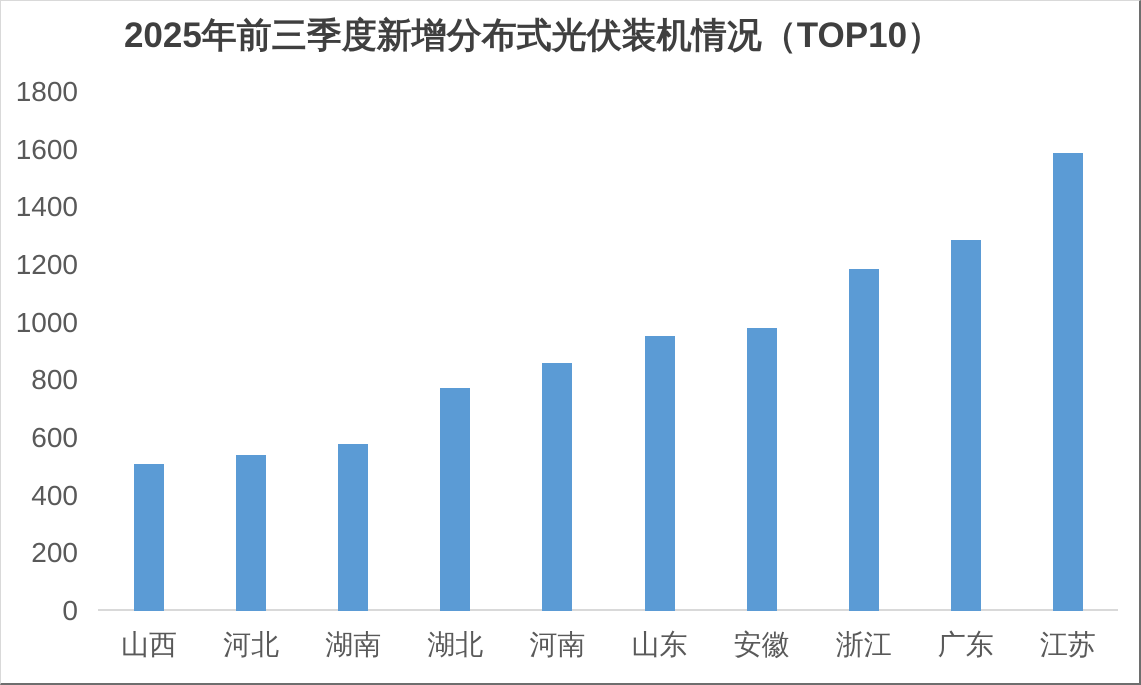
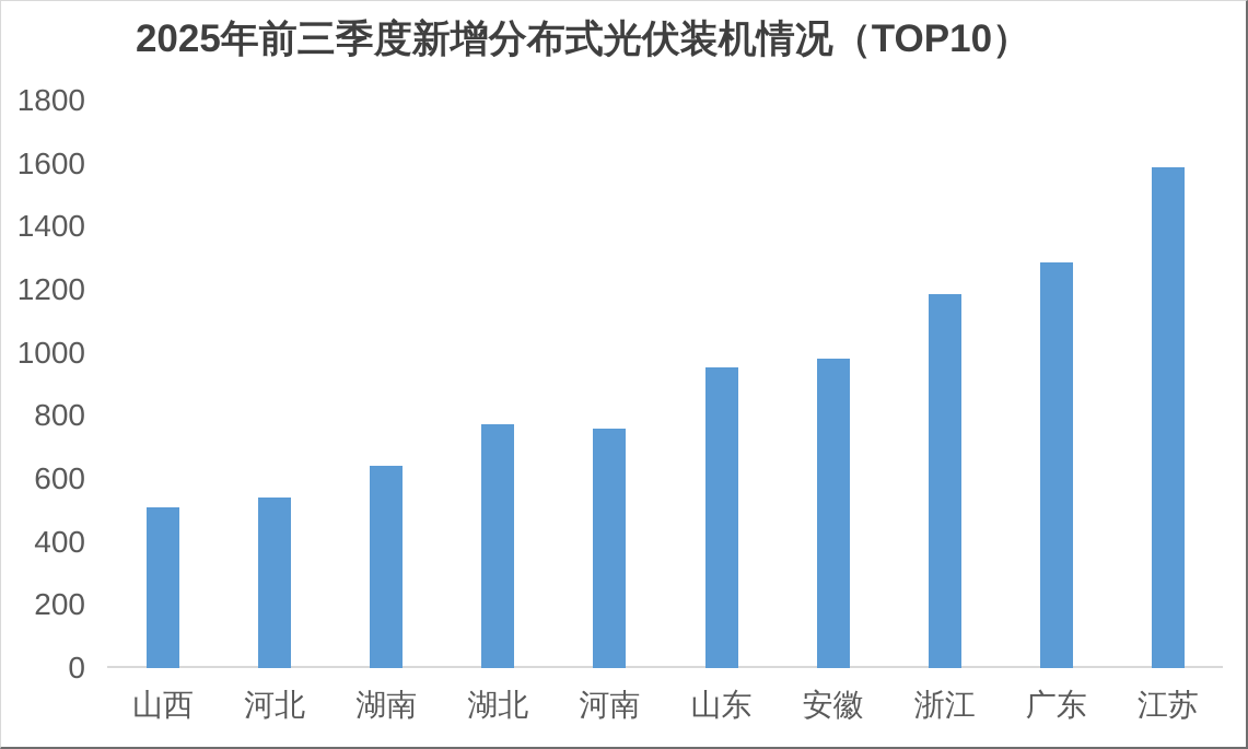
湖南: 580 -> 640
河南: 860 -> 760
